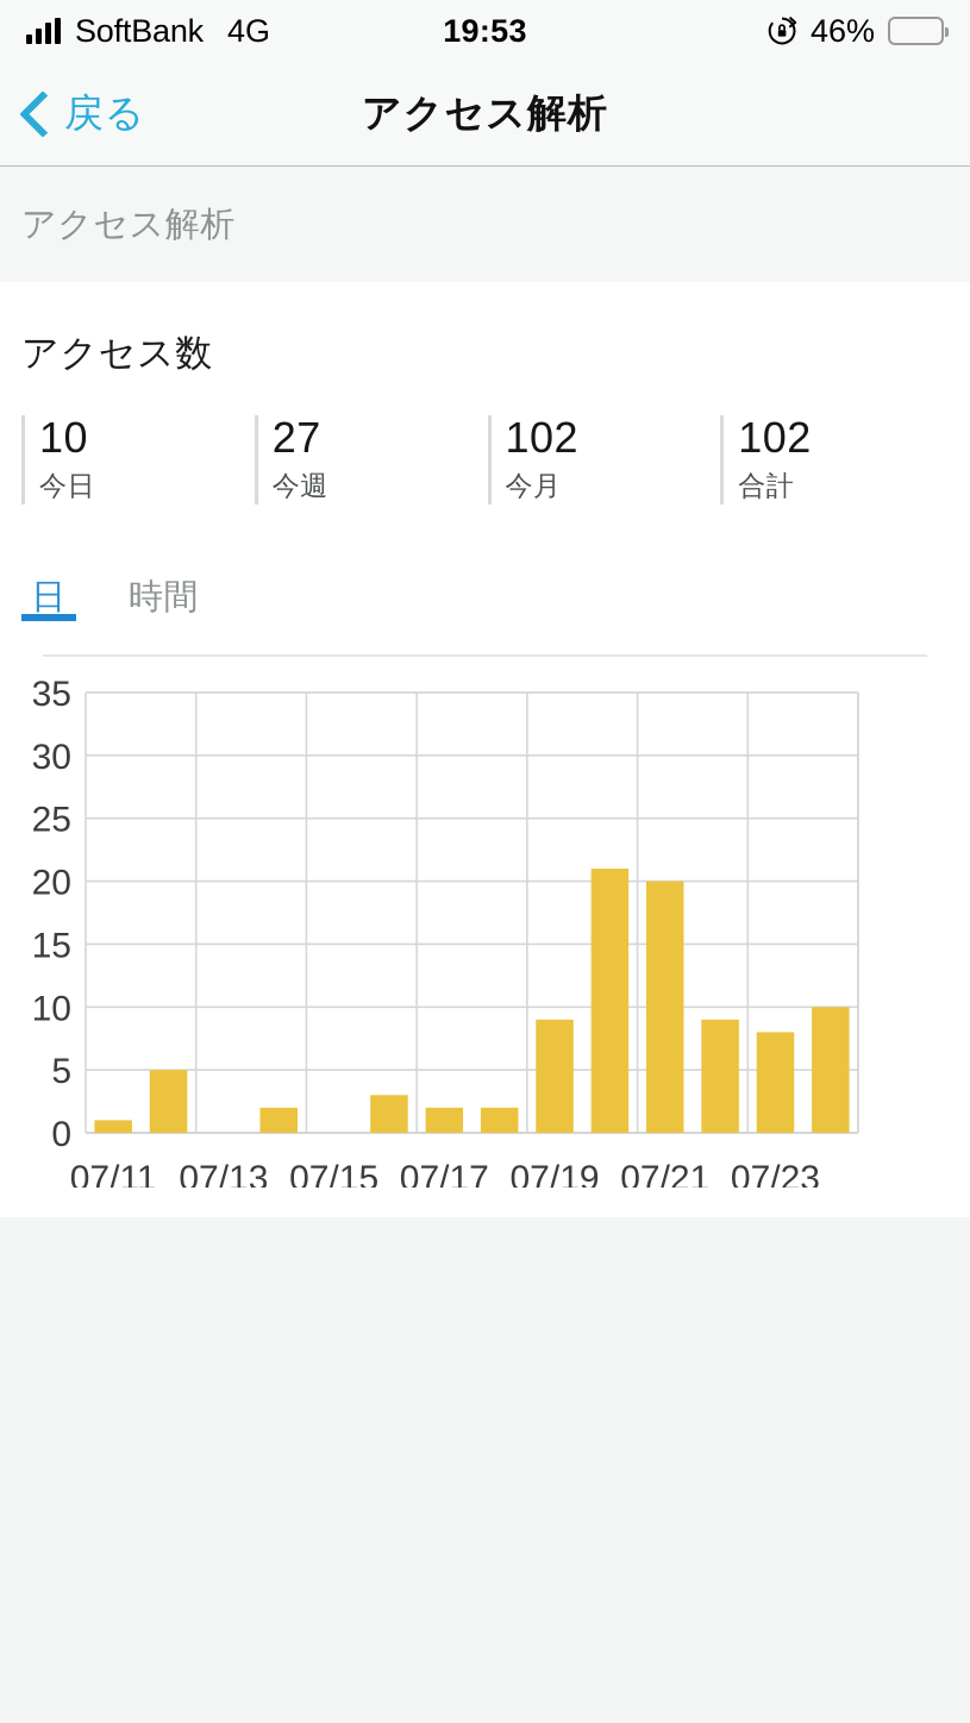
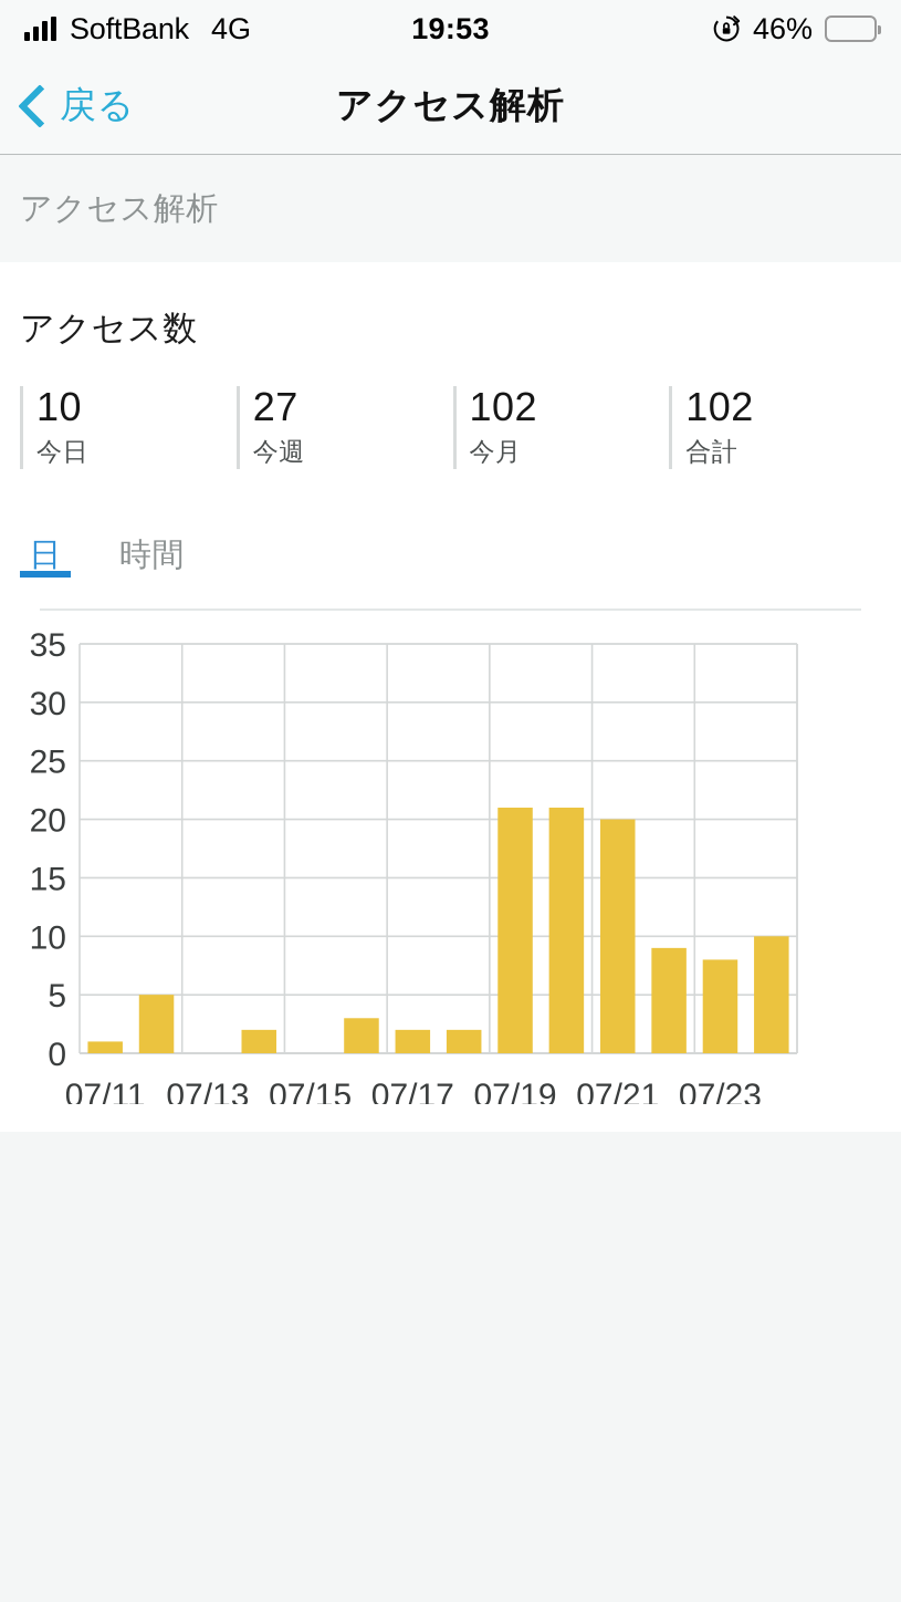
07/19: 9 -> 21
